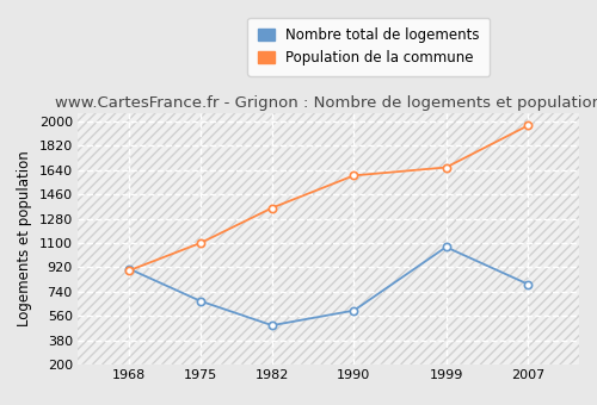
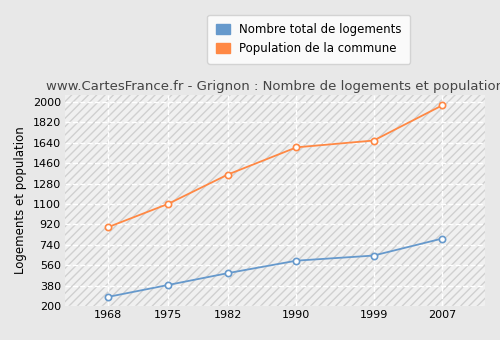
Nombre total de logements/1968: 910 -> 280
Nombre total de logements/1975: 670 -> 380
Nombre total de logements/1999: 1070 -> 640
